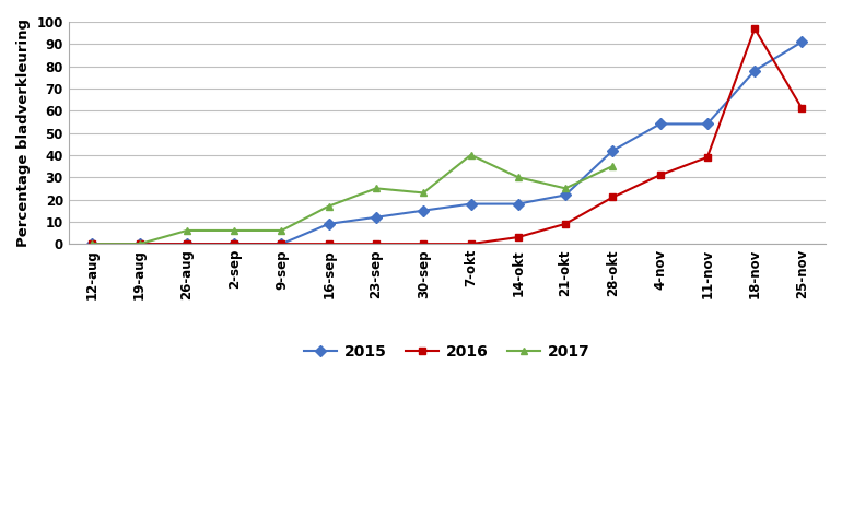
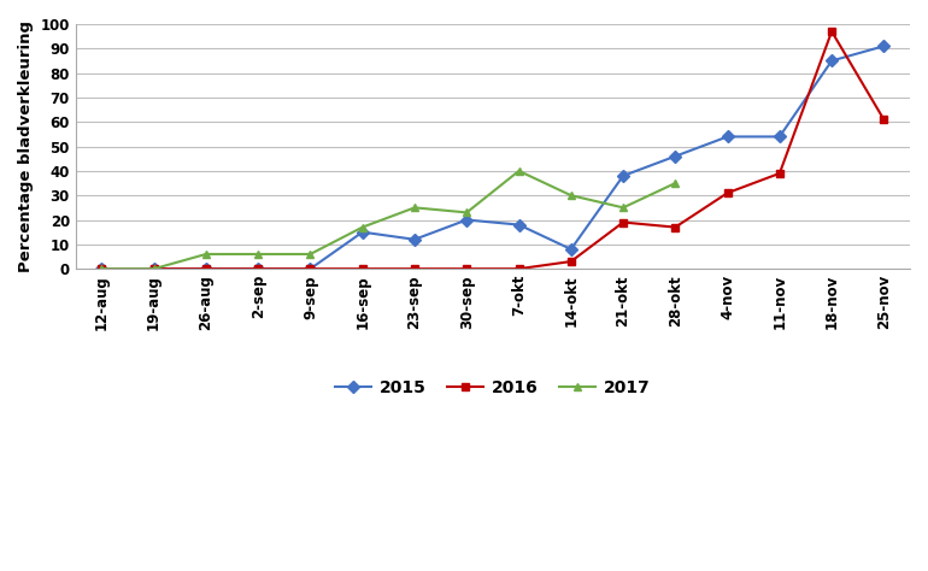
2015/16-sep: 9 -> 15
2015/30-sep: 15 -> 20
2015/14-okt: 18 -> 8
2015/21-okt: 22 -> 38
2016/21-okt: 9 -> 19
2015/28-okt: 42 -> 46
2016/28-okt: 21 -> 17
2015/18-nov: 78 -> 85
